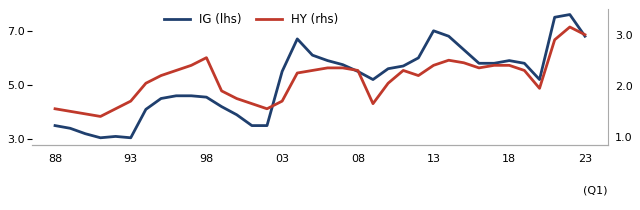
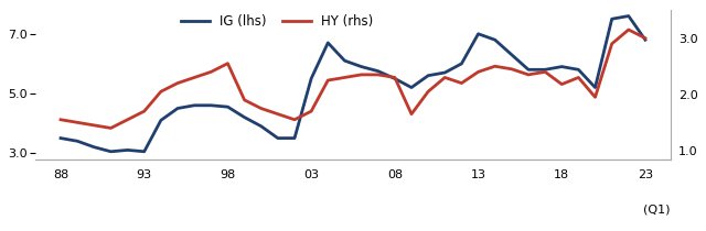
HY (rhs)/18: 2.40 -> 2.18
